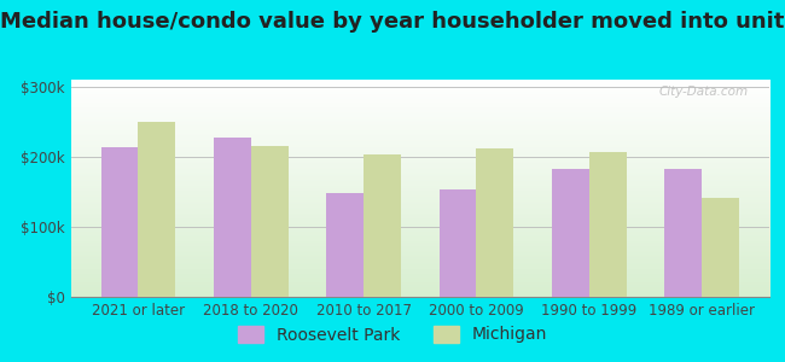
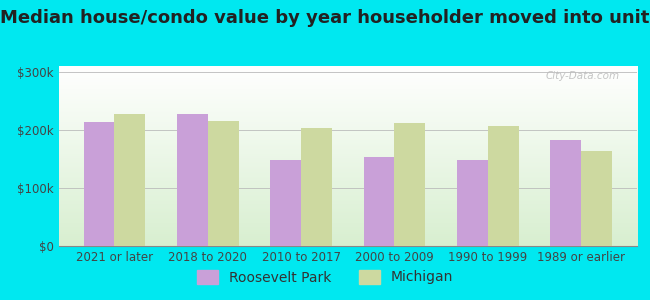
Michigan/2021 or later: $250k -> $228k
Roosevelt Park/1990 to 1999: $182k -> $148k
Michigan/1989 or earlier: $142k -> $163k
